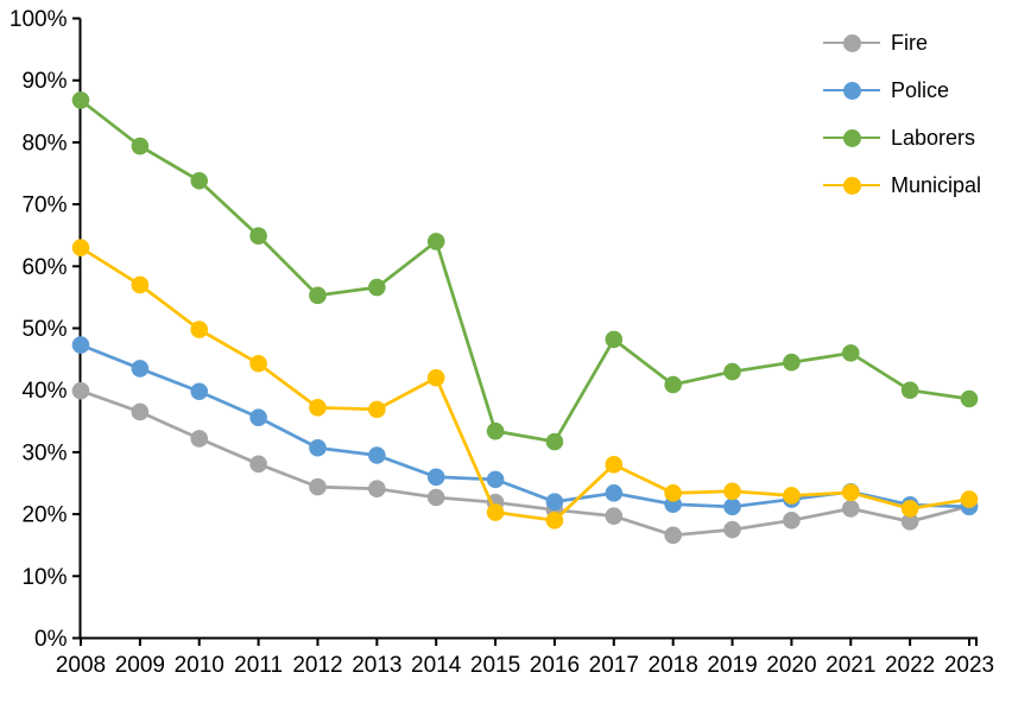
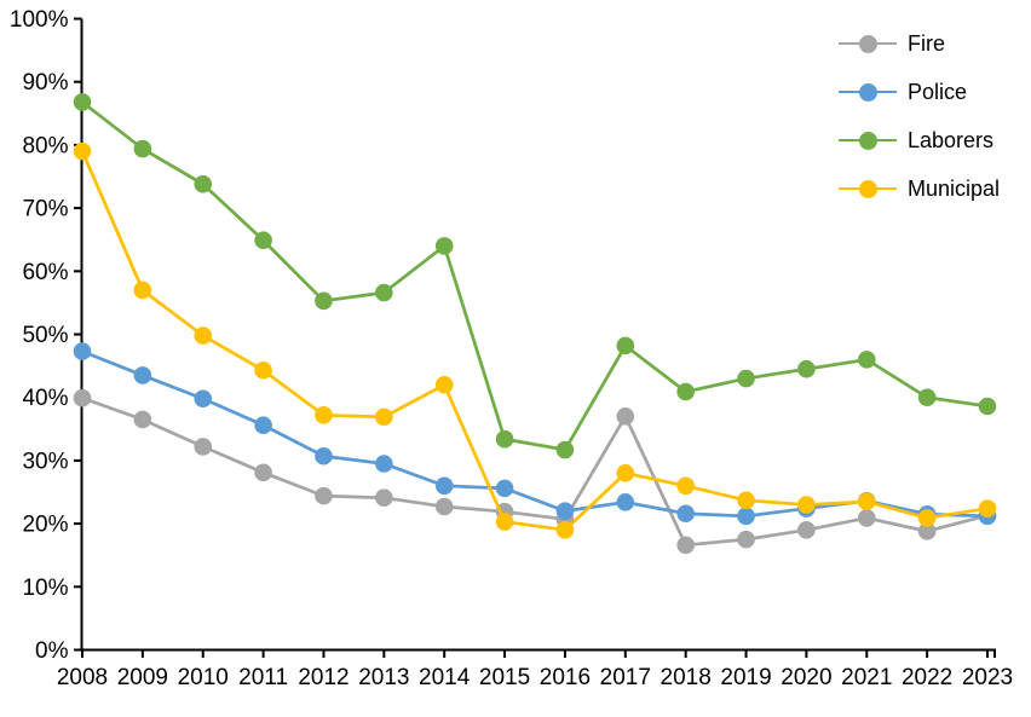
Municipal/2008: 63% -> 79%
Fire/2017: 20% -> 37%
Municipal/2018: 23% -> 26%
